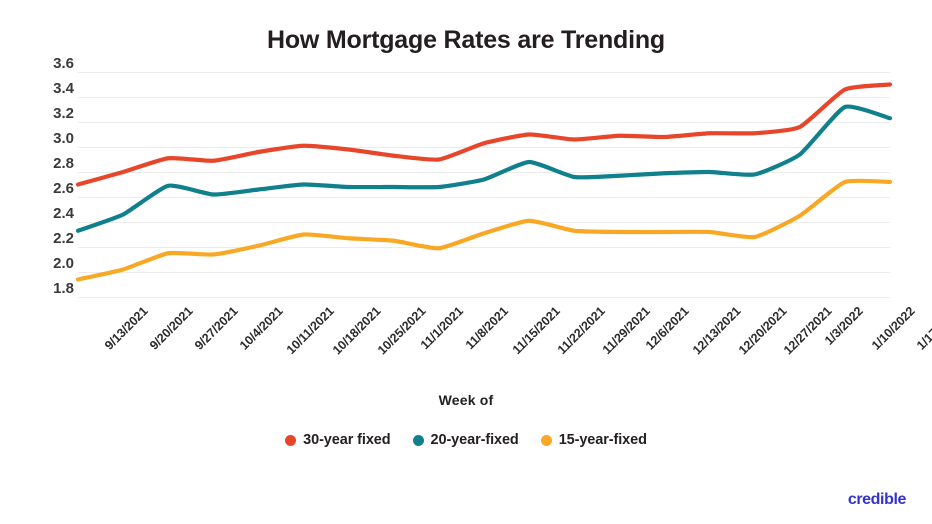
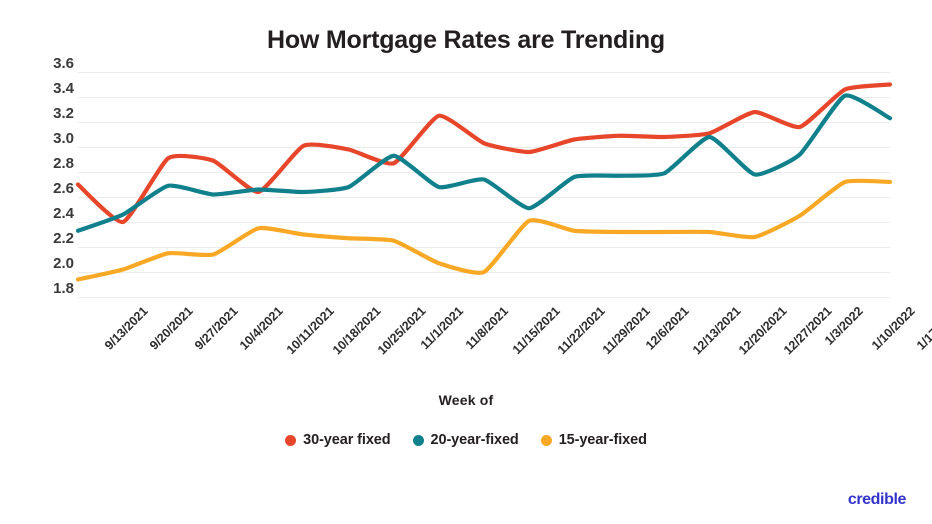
30-year fixed/9/20/2021: 2.80 -> 2.40
30-year fixed/10/11/2021: 2.96 -> 2.64
15-year-fixed/10/11/2021: 2.21 -> 2.35
20-year-fixed/10/18/2021: 2.70 -> 2.64
30-year fixed/11/1/2021: 2.93 -> 2.87
20-year-fixed/11/1/2021: 2.68 -> 2.93
30-year fixed/11/8/2021: 2.90 -> 3.25
15-year-fixed/11/8/2021: 2.19 -> 2.07
15-year-fixed/11/15/2021: 2.31 -> 2.00
30-year fixed/11/22/2021: 3.10 -> 2.96
20-year-fixed/11/22/2021: 2.88 -> 2.51
20-year-fixed/12/20/2021: 2.80 -> 3.08
30-year fixed/12/27/2021: 3.11 -> 3.28
20-year-fixed/1/10/2022: 3.32 -> 3.41
